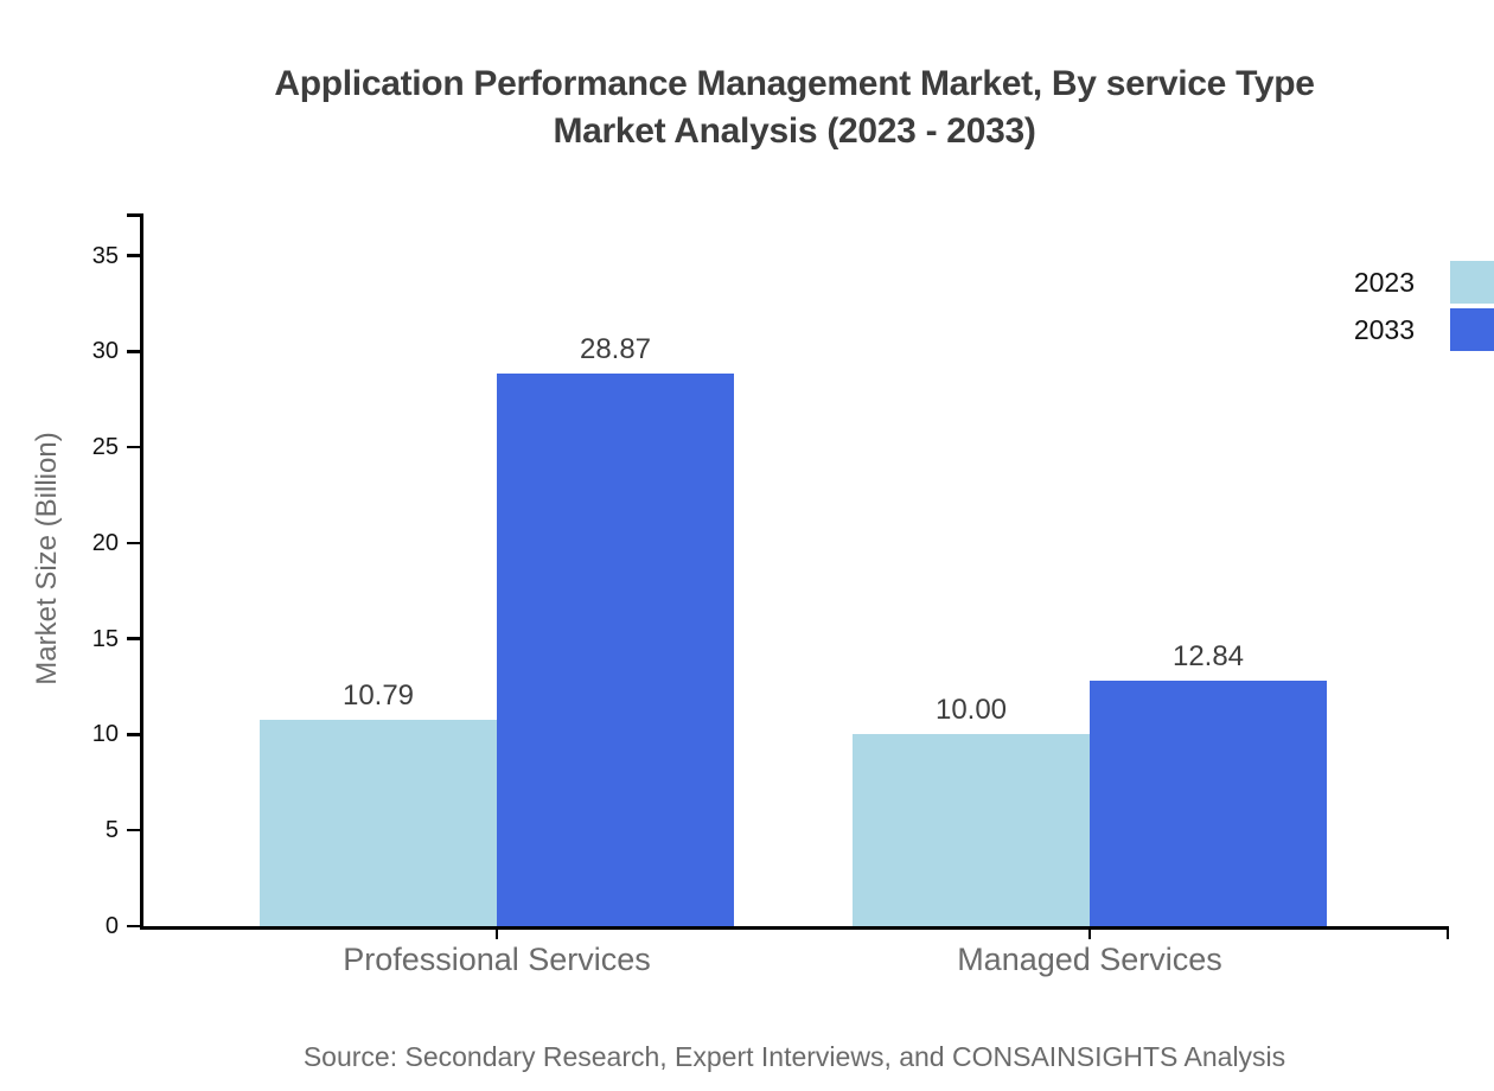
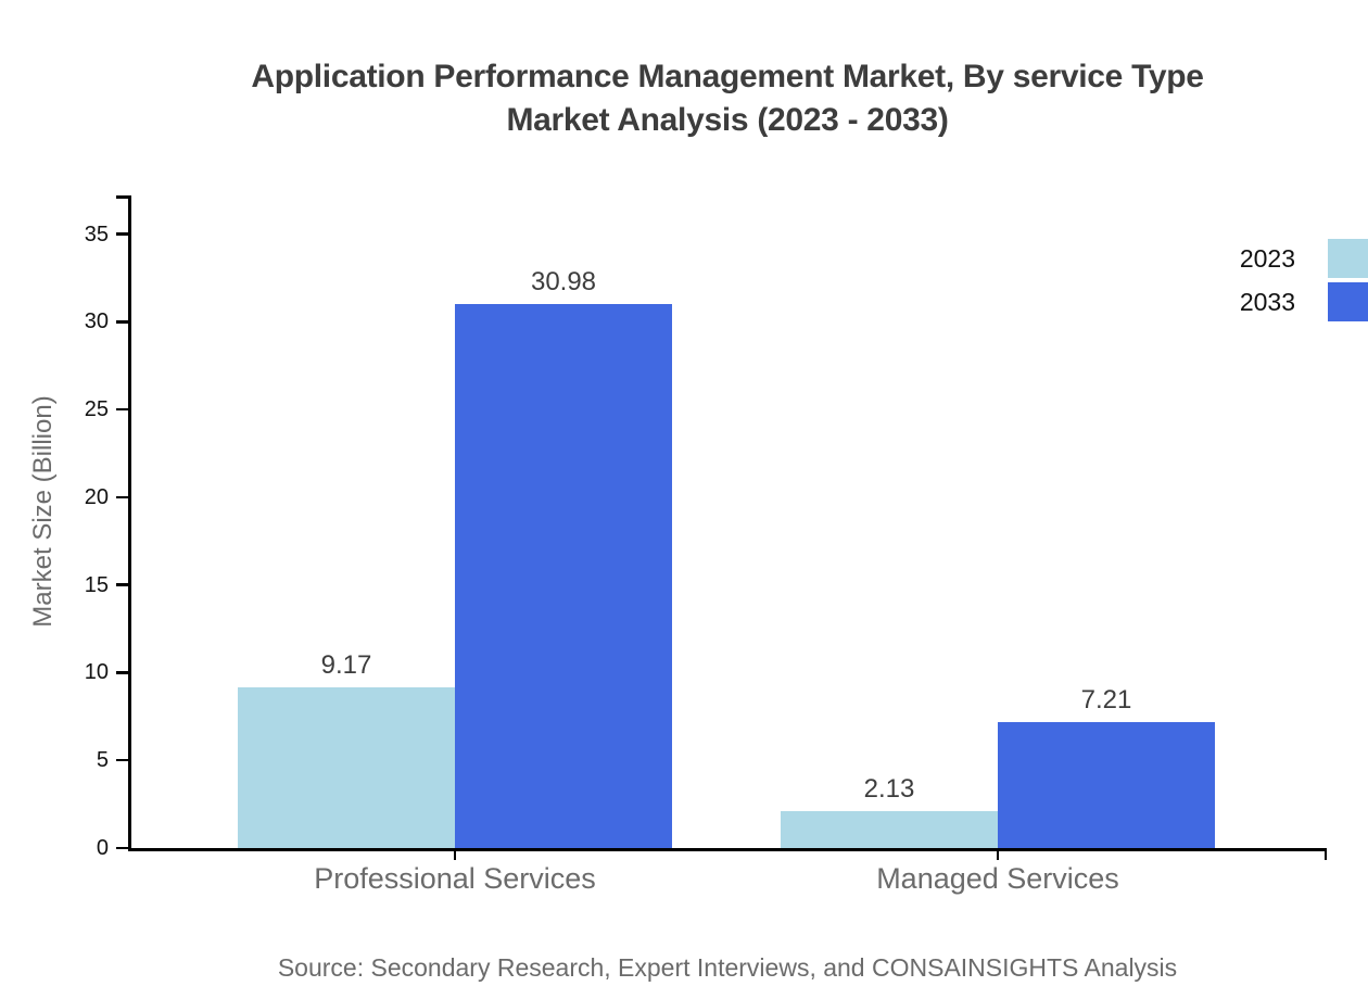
2023/Professional Services: 10.79 -> 9.17
2033/Professional Services: 28.87 -> 30.98
2023/Managed Services: 10.00 -> 2.13
2033/Managed Services: 12.84 -> 7.21
